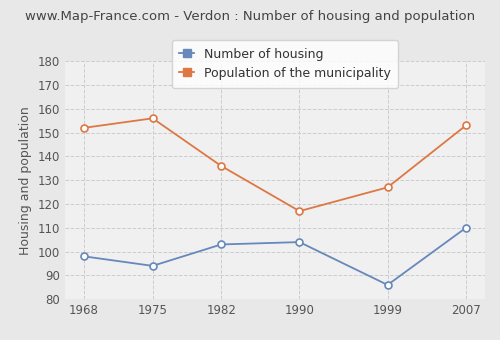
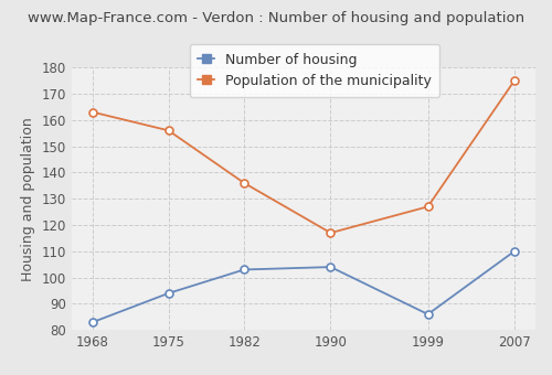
Number of housing/1968: 98 -> 83
Population of the municipality/1968: 152 -> 163
Population of the municipality/2007: 153 -> 175
